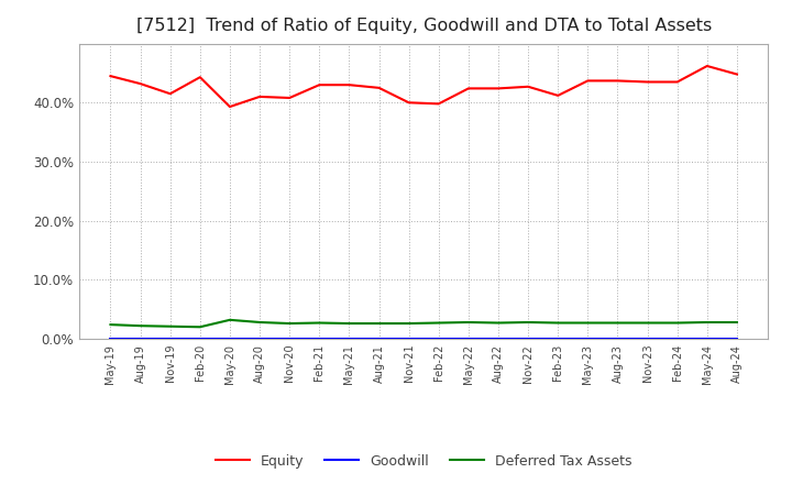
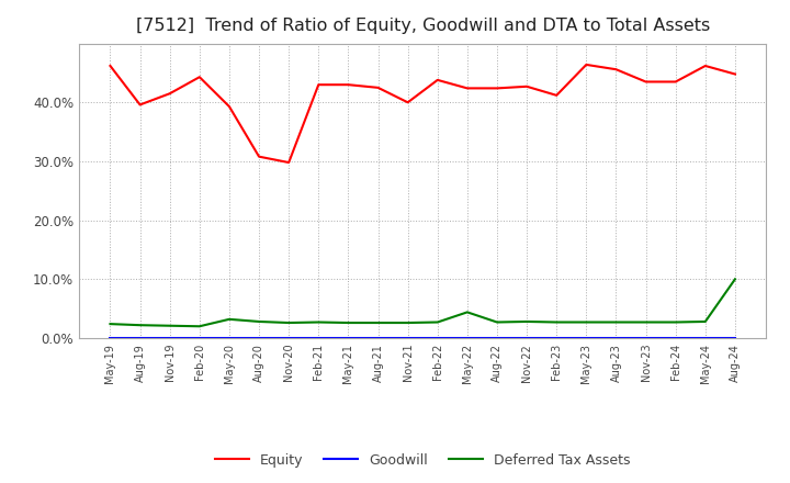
Equity/May-19: 44.5% -> 46.2%
Equity/Aug-19: 43.2% -> 39.6%
Equity/Aug-20: 41.0% -> 30.8%
Equity/Nov-20: 40.8% -> 29.8%
Equity/Feb-22: 39.8% -> 43.8%
Deferred Tax Assets/May-22: 2.8% -> 4.4%
Equity/May-23: 43.7% -> 46.4%
Equity/Aug-23: 43.7% -> 45.6%
Deferred Tax Assets/Aug-24: 2.8% -> 10.0%
